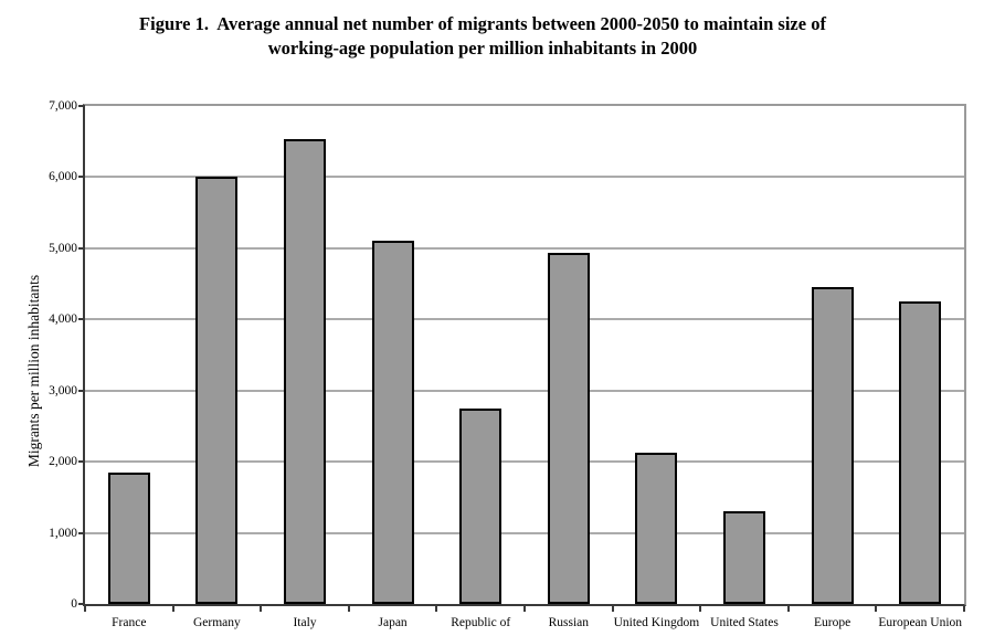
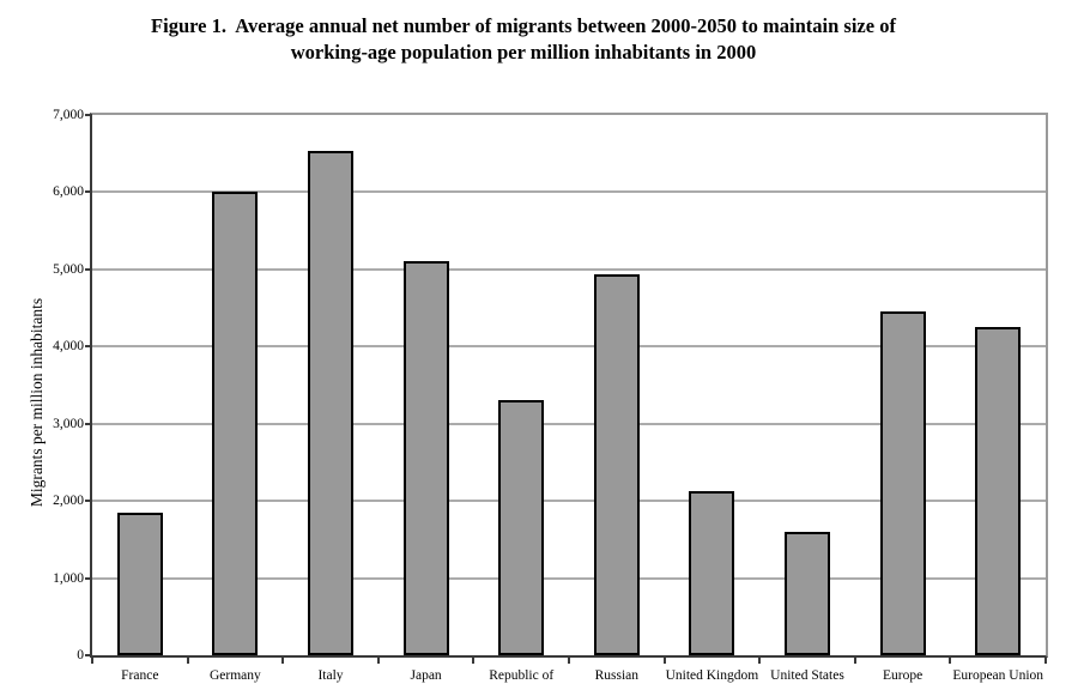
Republic of: 2700 -> 3300
United States: 1300 -> 1600
